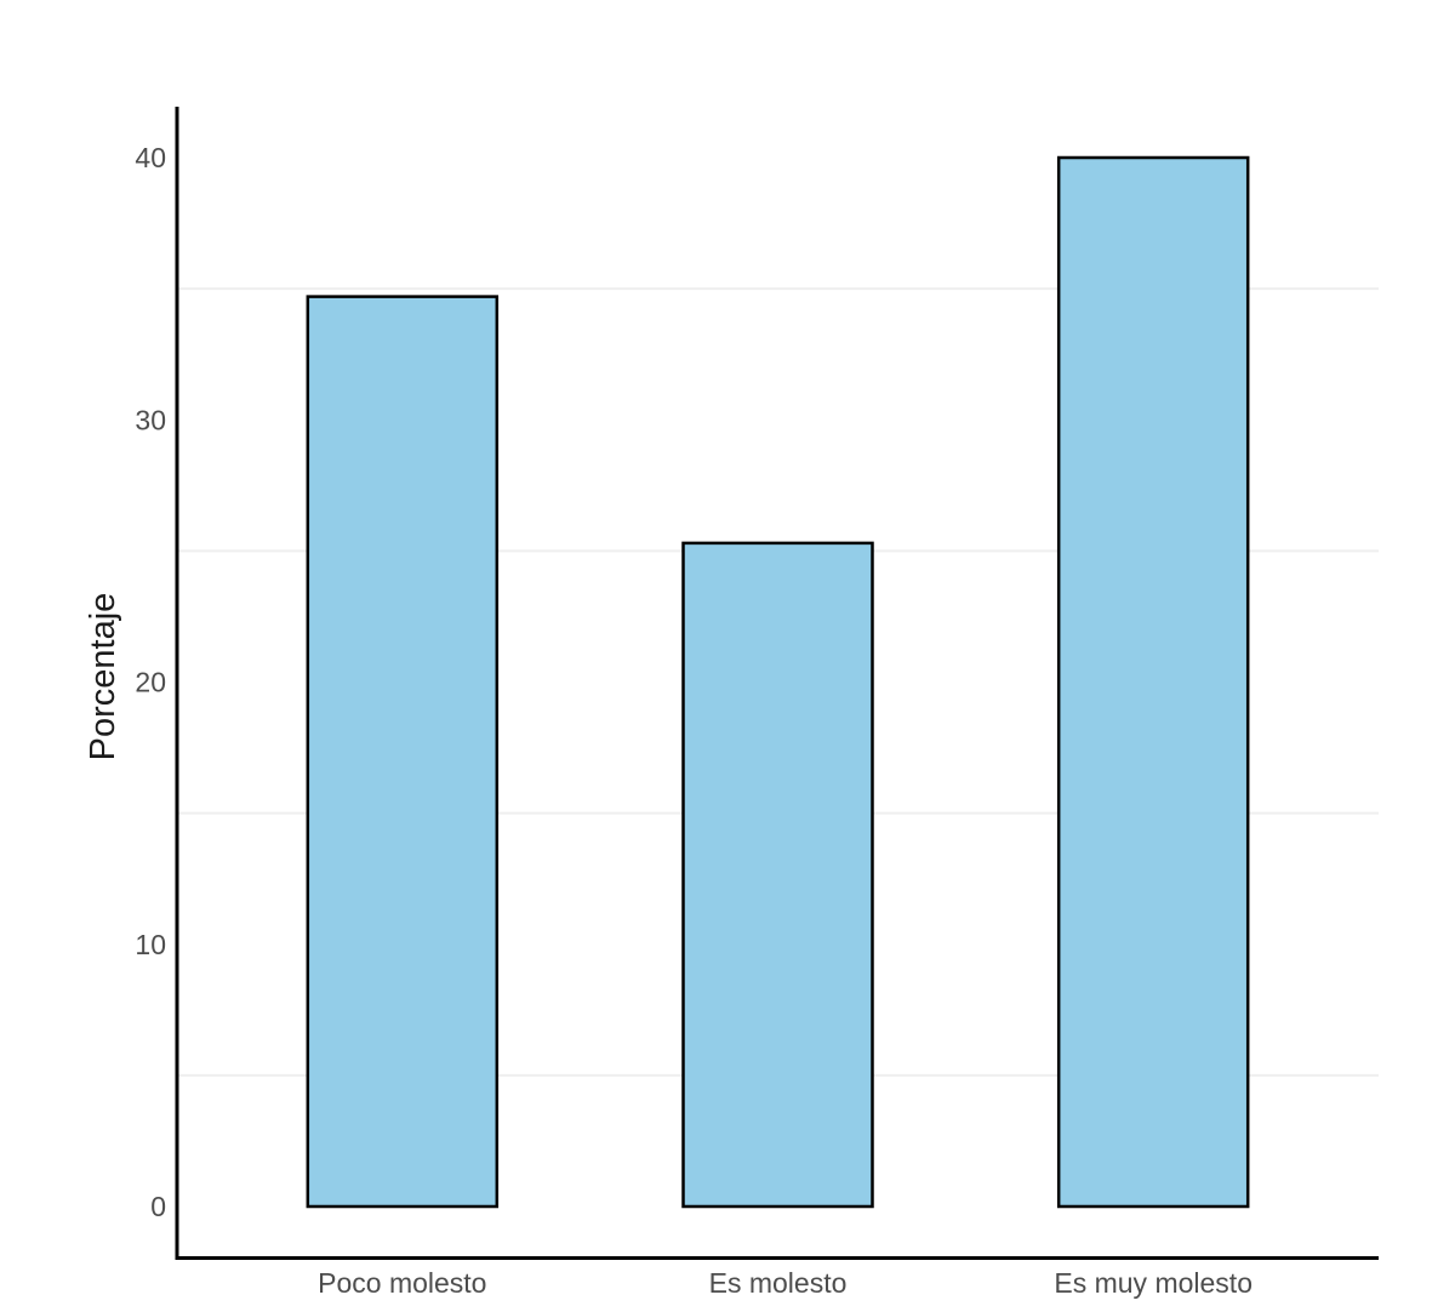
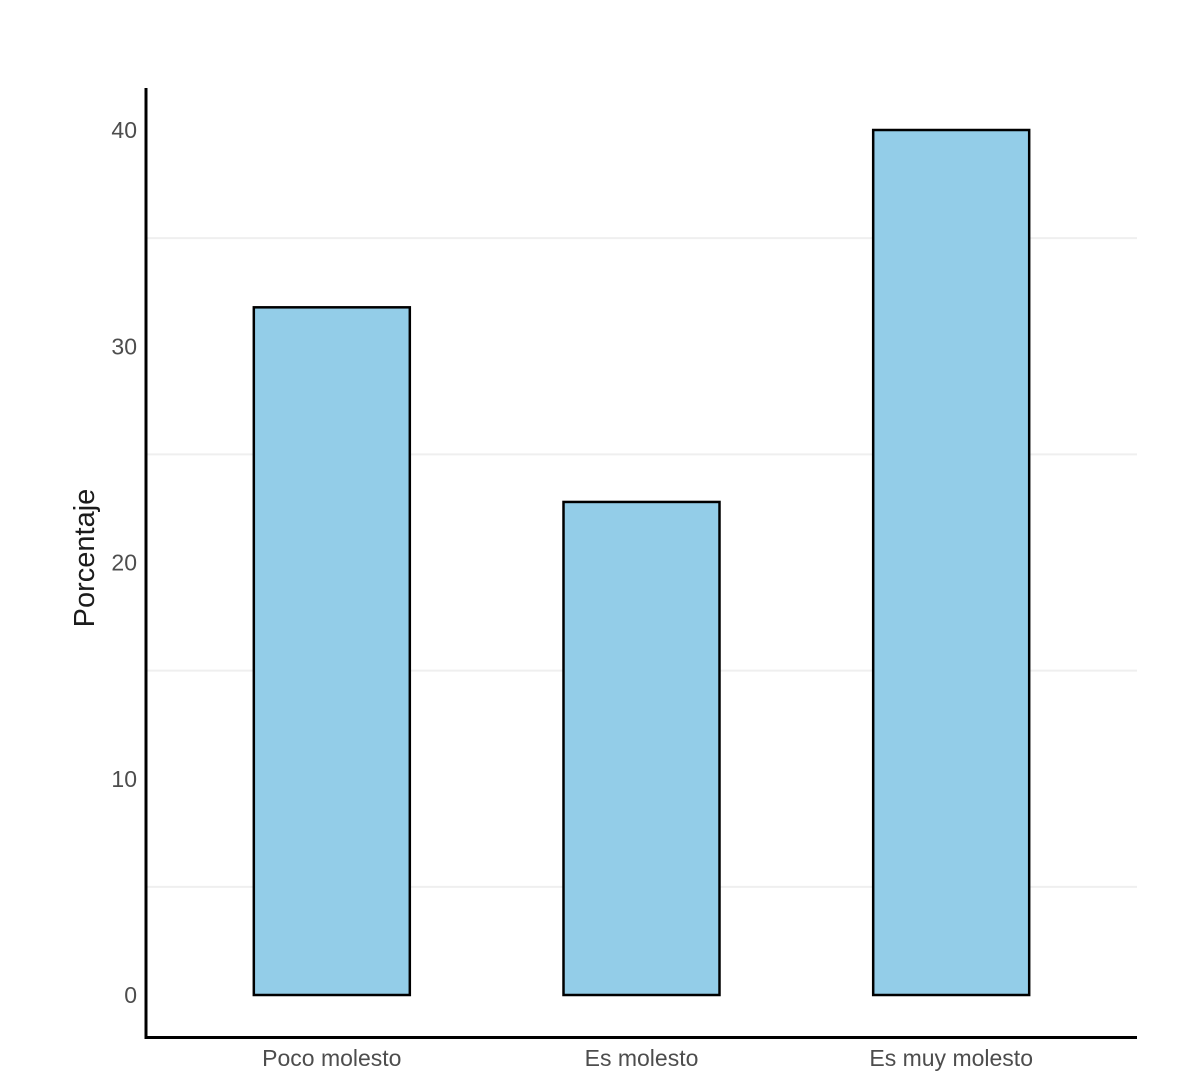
Poco molesto: 34.7 -> 31.8
Es molesto: 25.3 -> 22.8
